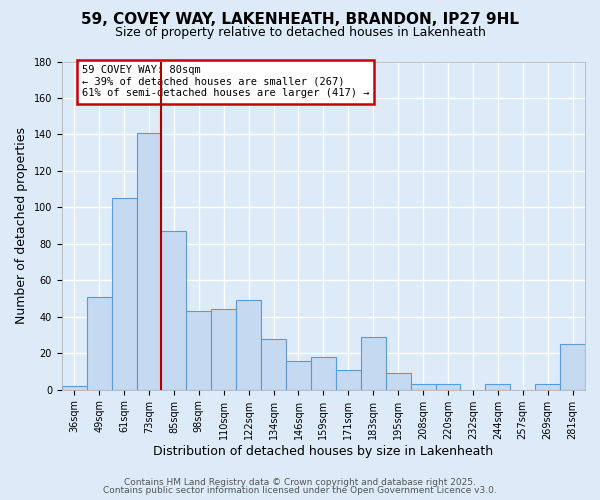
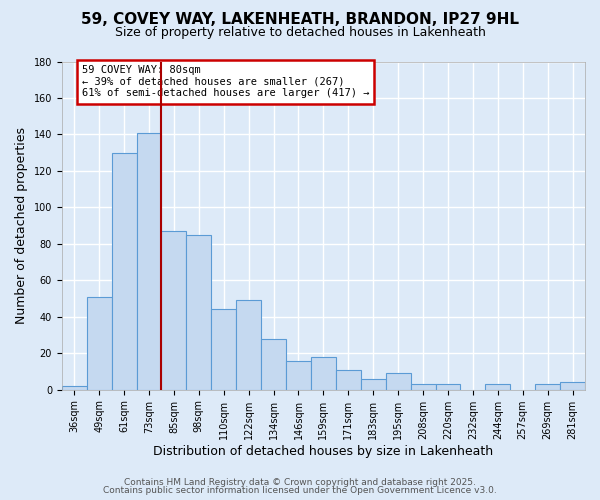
61sqm: 105 -> 130
98sqm: 43 -> 85
183sqm: 29 -> 6
281sqm: 25 -> 4
